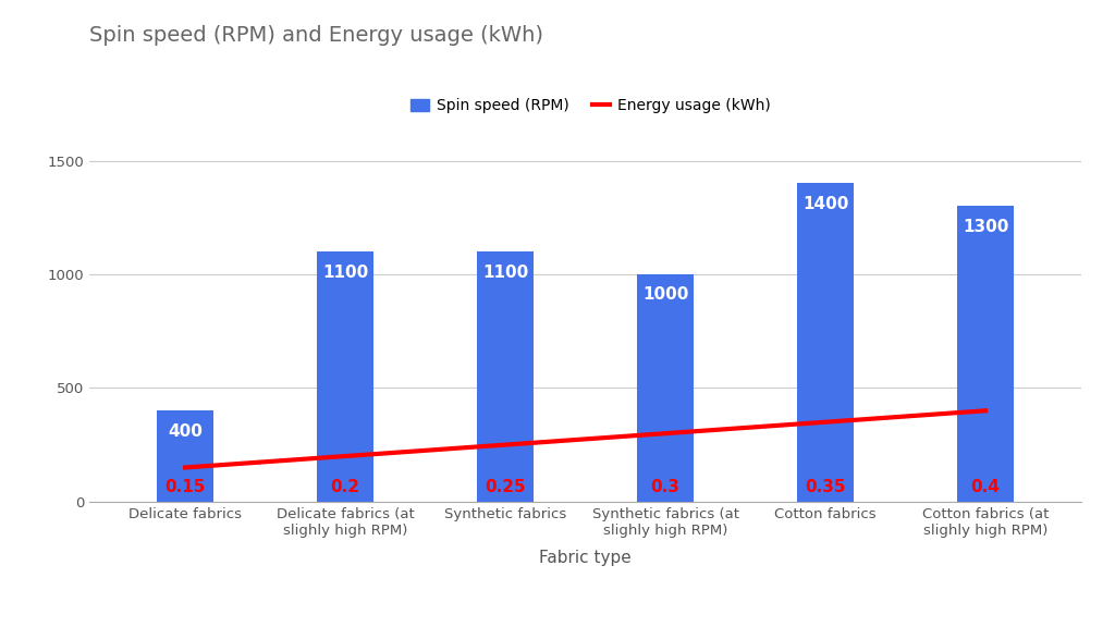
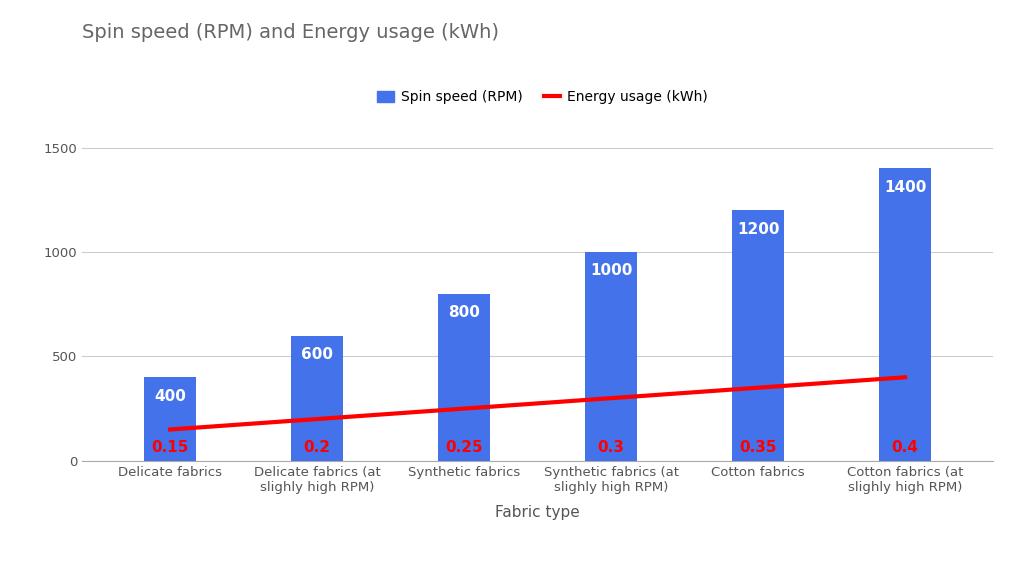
Spin speed (RPM)/Delicate fabrics (at slighly high RPM): 1100 -> 600
Spin speed (RPM)/Synthetic fabrics: 1100 -> 800
Spin speed (RPM)/Cotton fabrics: 1400 -> 1200
Spin speed (RPM)/Cotton fabrics (at slighly high RPM): 1300 -> 1400
